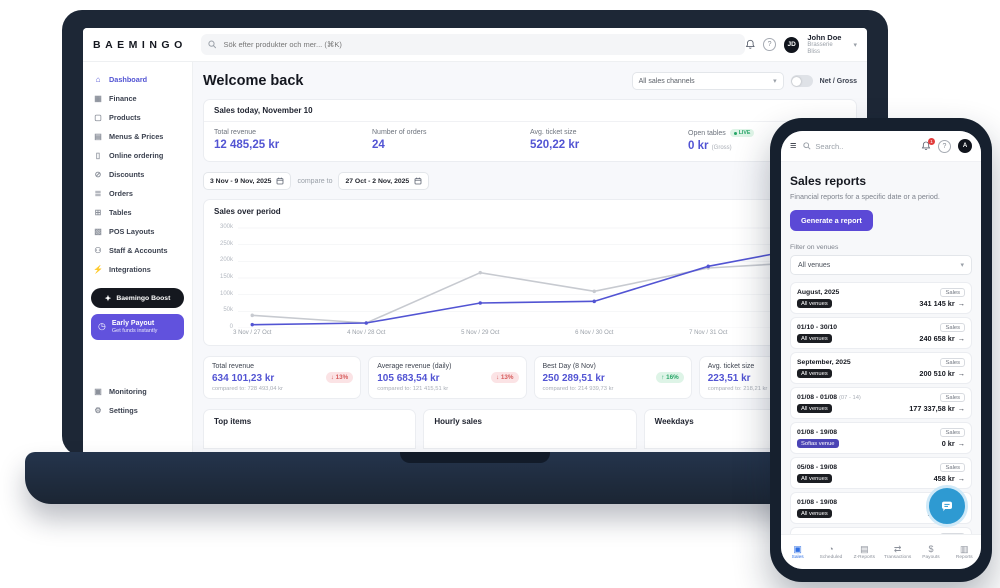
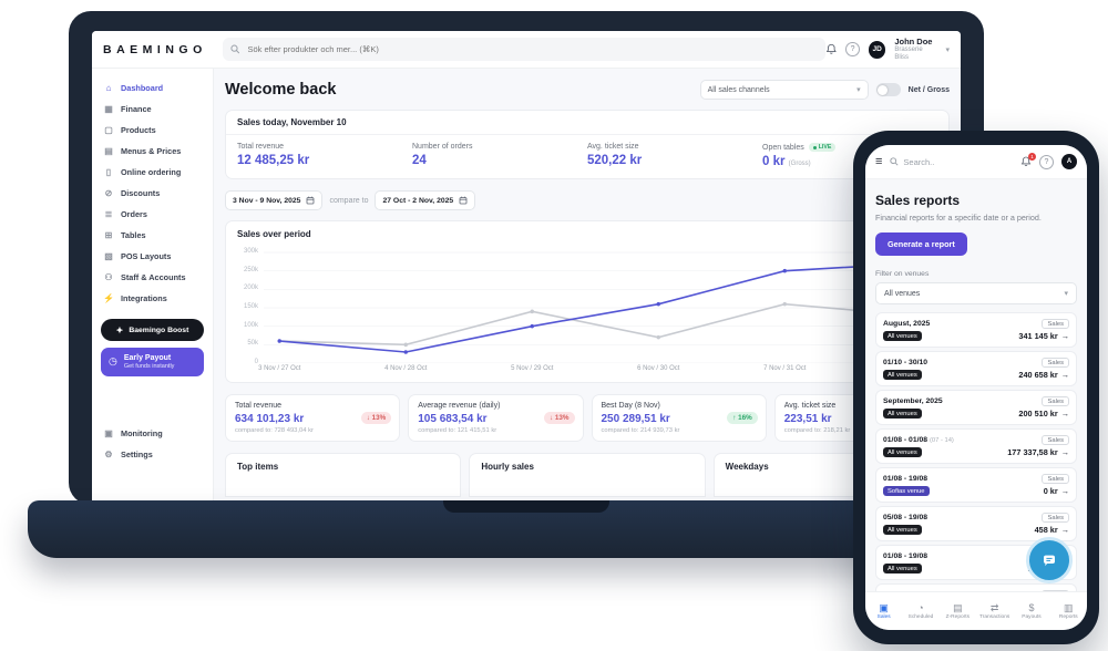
3 Nov - 9 Nov, 2025/3 Nov / 27 Oct: 10k -> 60k
27 Oct - 2 Nov, 2025/3 Nov / 27 Oct: 40k -> 60k
3 Nov - 9 Nov, 2025/4 Nov / 28 Oct: 20k -> 30k
27 Oct - 2 Nov, 2025/4 Nov / 28 Oct: 20k -> 50k
3 Nov - 9 Nov, 2025/5 Nov / 29 Oct: 80k -> 100k
27 Oct - 2 Nov, 2025/5 Nov / 29 Oct: 170k -> 140k
3 Nov - 9 Nov, 2025/6 Nov / 30 Oct: 80k -> 160k
27 Oct - 2 Nov, 2025/6 Nov / 30 Oct: 110k -> 70k
3 Nov - 9 Nov, 2025/7 Nov / 31 Oct: 180k -> 250k
27 Oct - 2 Nov, 2025/7 Nov / 31 Oct: 180k -> 160k
3 Nov - 9 Nov, 2025/8 Nov / 1 Nov: 250k -> 270k
27 Oct - 2 Nov, 2025/8 Nov / 1 Nov: 200k -> 130k
